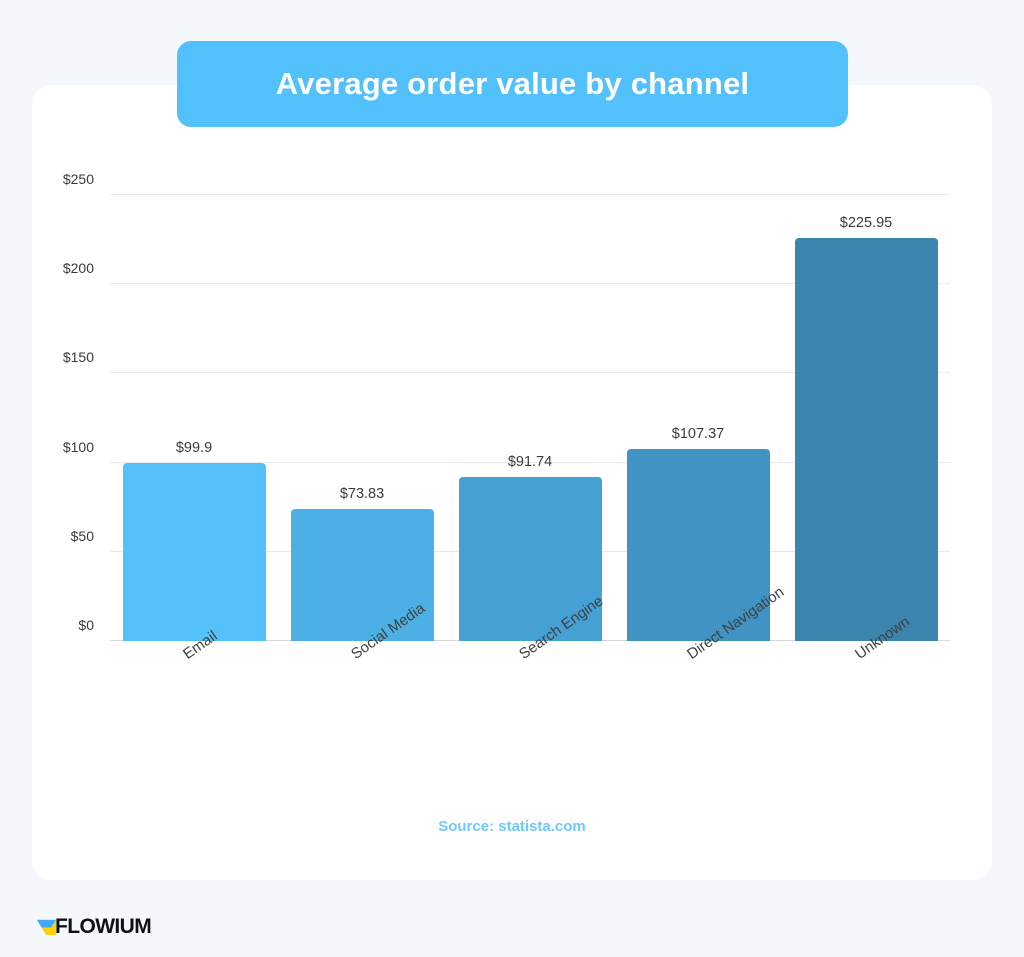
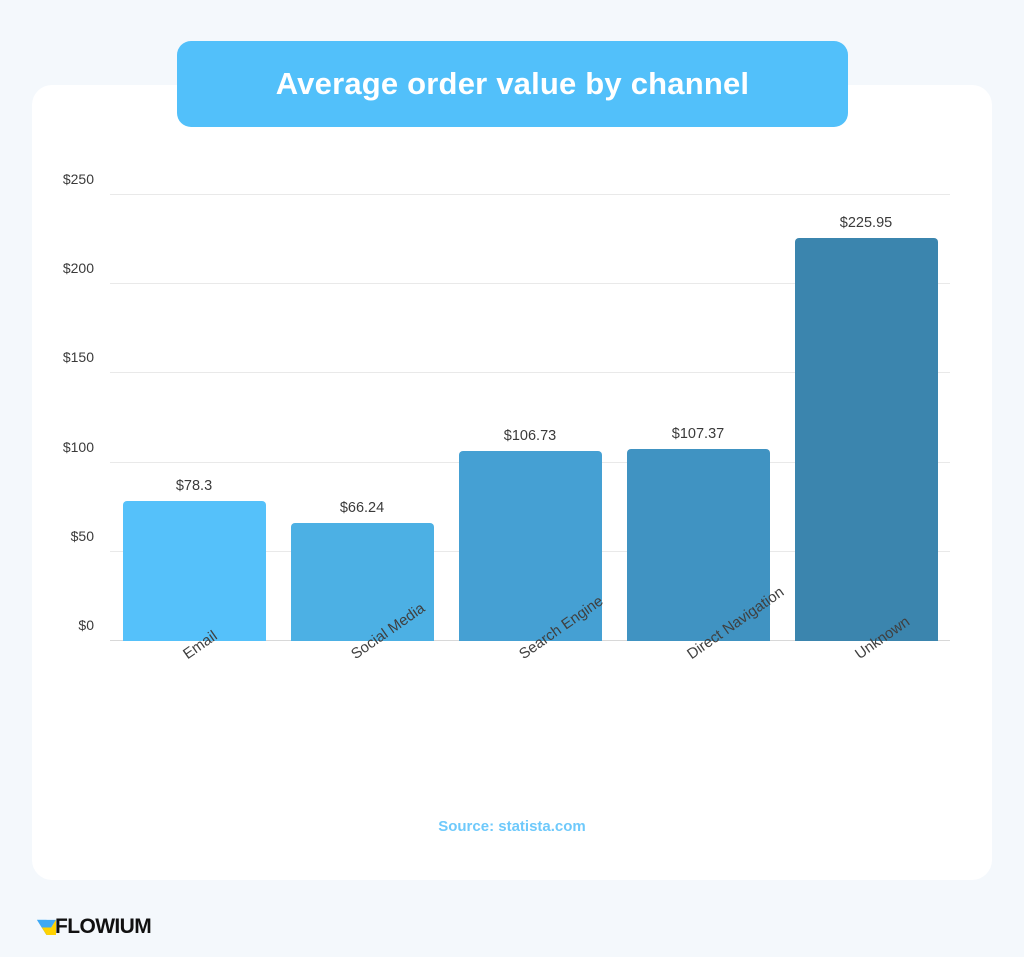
Email: $99.9 -> $78.3
Social Media: $73.83 -> $66.24
Search Engine: $91.74 -> $106.73
